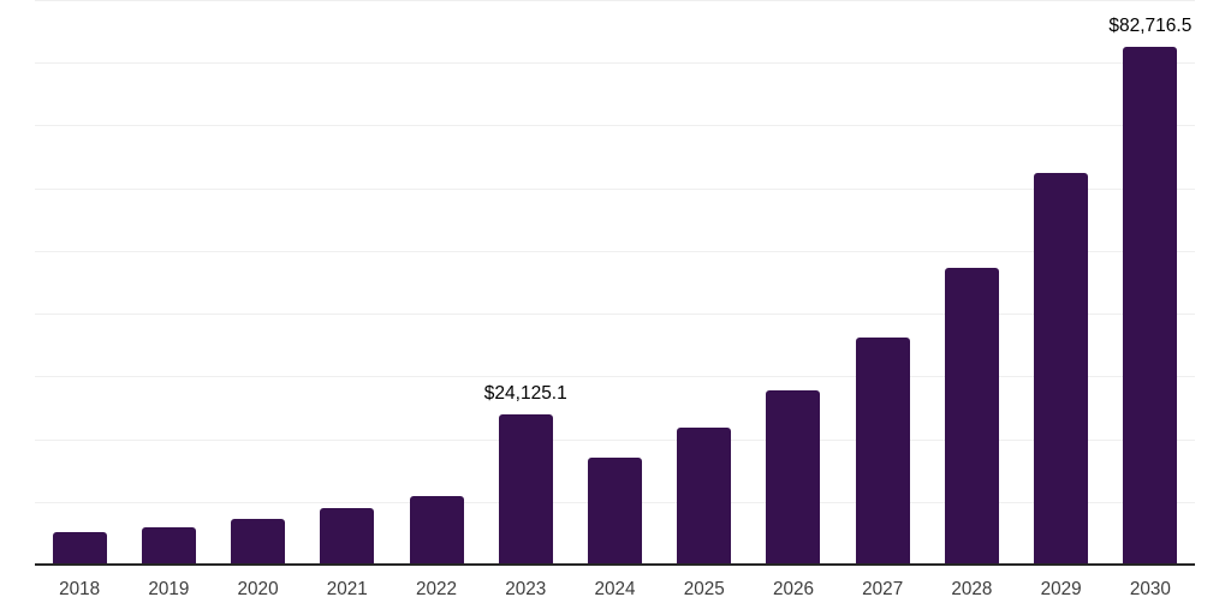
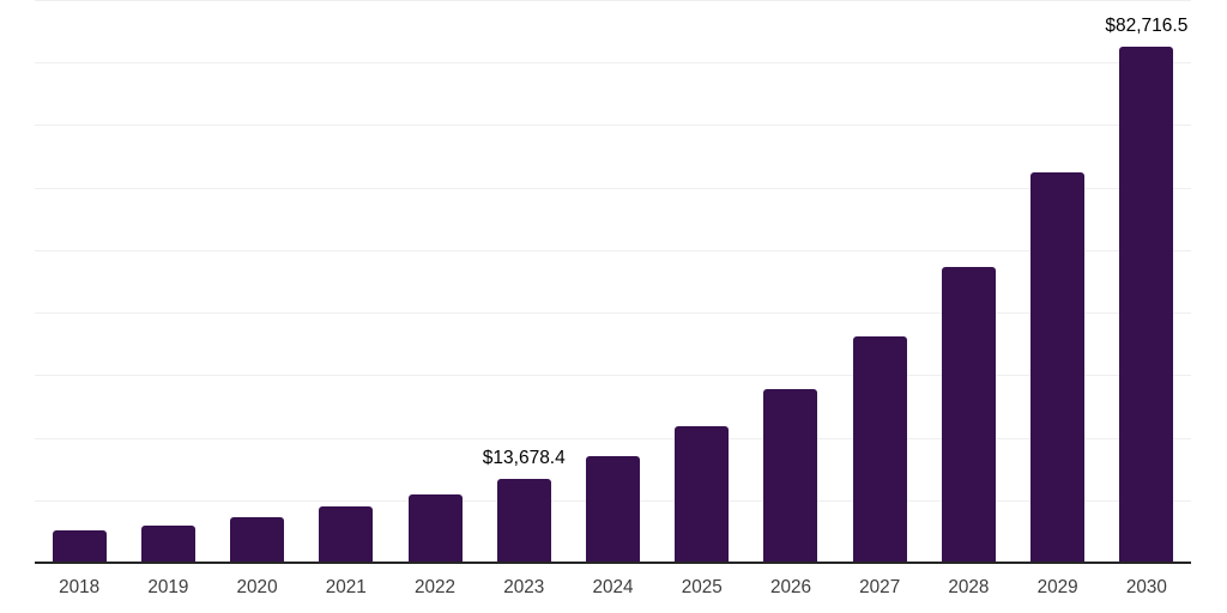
2023: $24,125.1 -> $13,678.4
